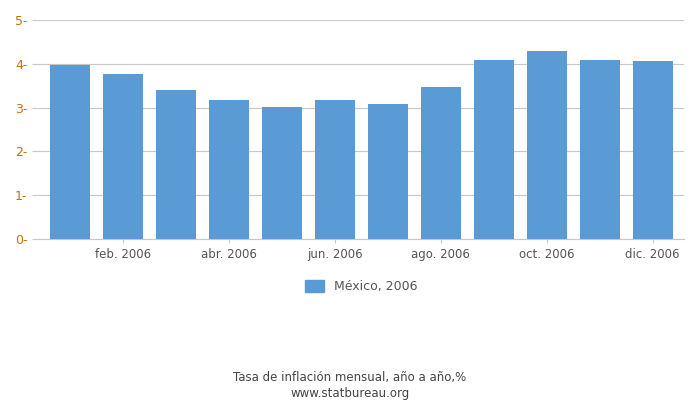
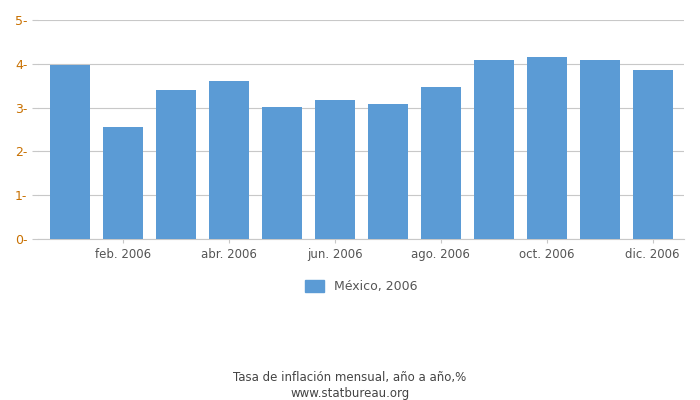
feb. 2006: 3.76- -> 2.55-
abr. 2006: 3.18- -> 3.60-
oct. 2006: 4.30- -> 4.15-
dic. 2006: 4.07- -> 3.85-
